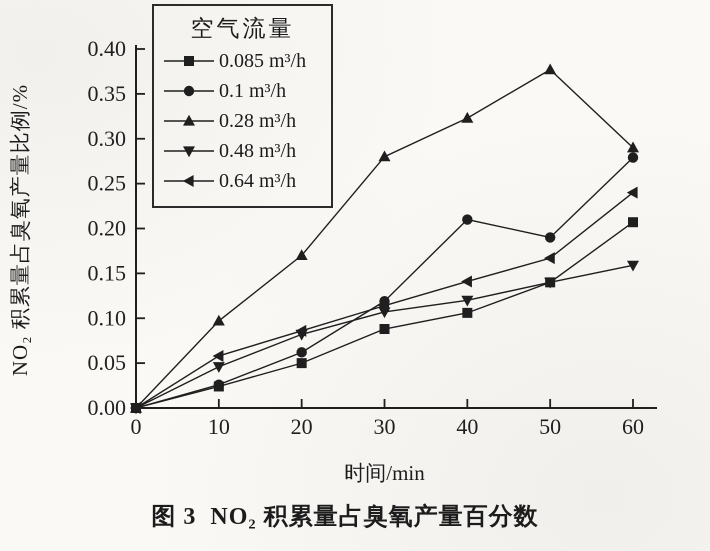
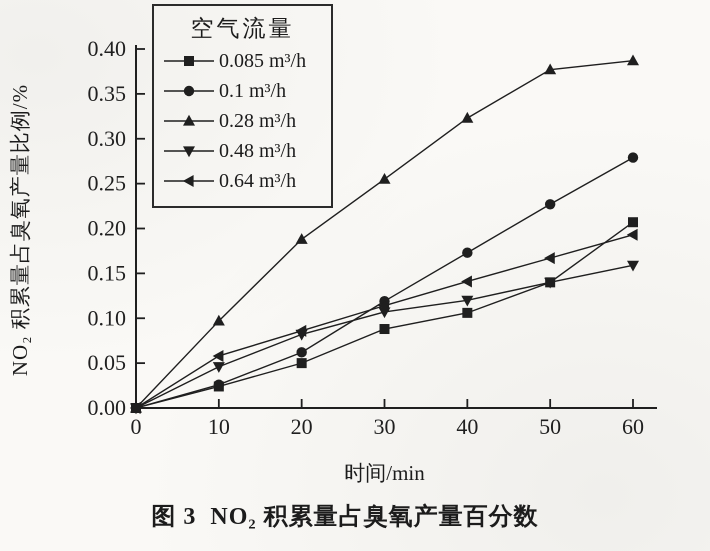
0.28 m³/h/20: 0.17 -> 0.19
0.28 m³/h/30: 0.28 -> 0.26
0.1 m³/h/40: 0.21 -> 0.17
0.1 m³/h/50: 0.19 -> 0.23
0.28 m³/h/60: 0.29 -> 0.39
0.64 m³/h/60: 0.24 -> 0.19
